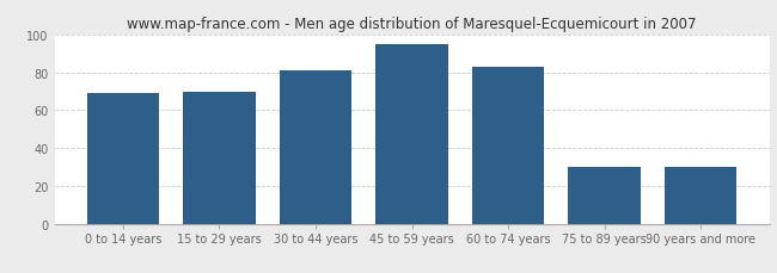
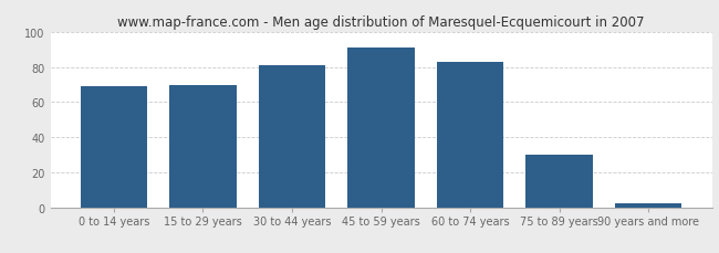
45 to 59 years: 95 -> 91
90 years and more: 30 -> 2
